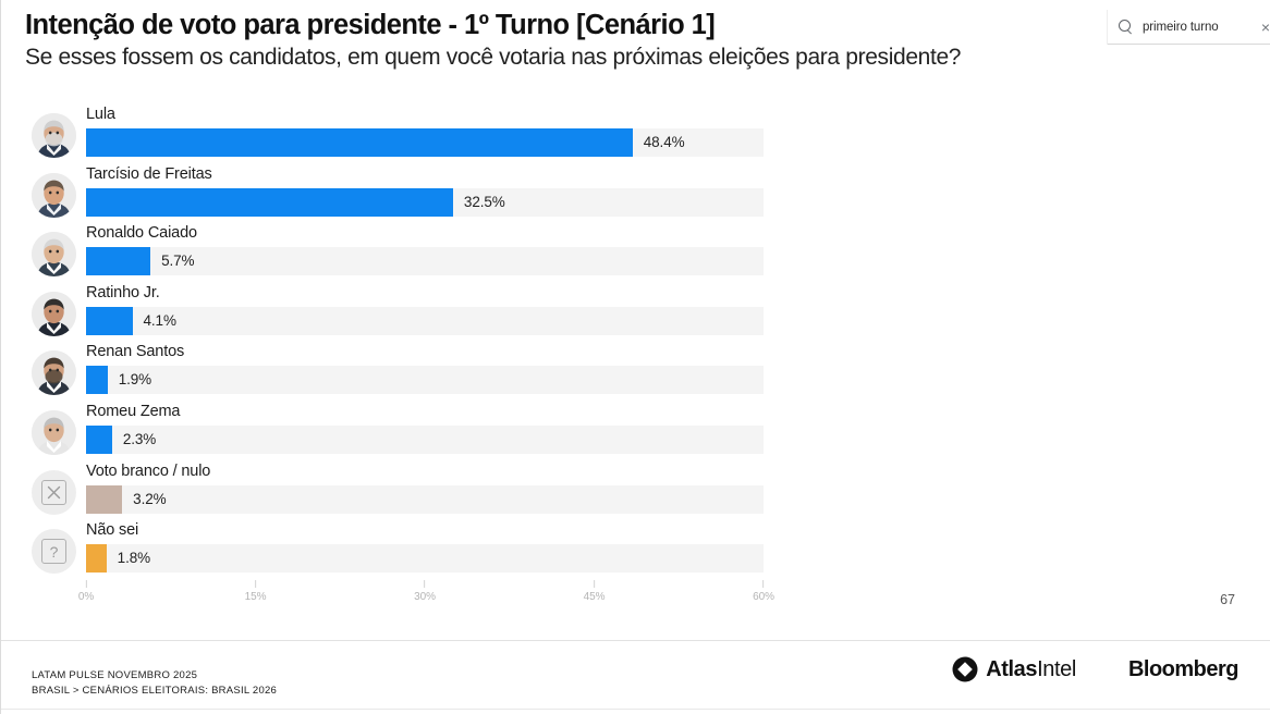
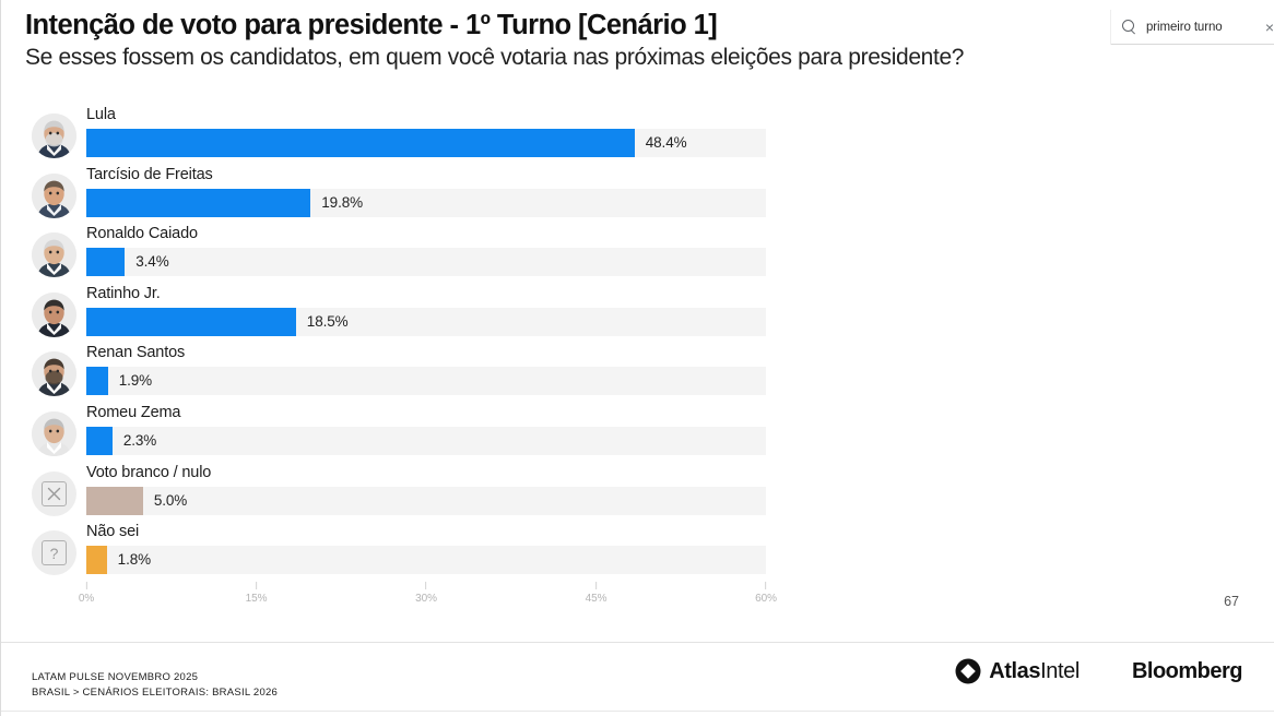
Tarcísio de Freitas: 32.5% -> 19.8%
Ronaldo Caiado: 5.7% -> 3.4%
Ratinho Jr.: 4.1% -> 18.5%
Voto branco / nulo: 3.2% -> 5.0%
